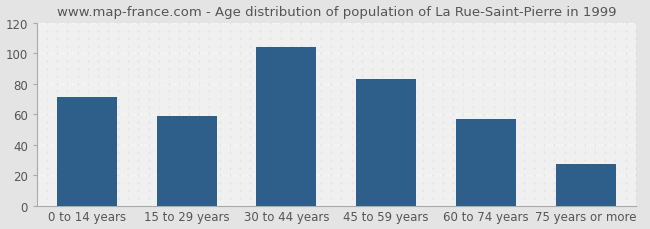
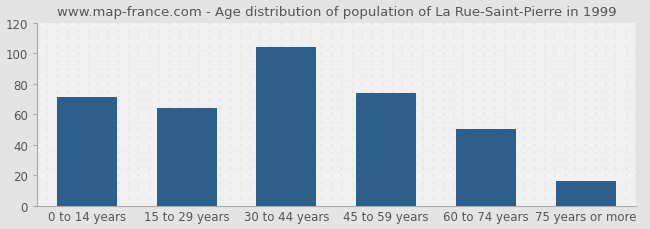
15 to 29 years: 59 -> 64
45 to 59 years: 83 -> 74
60 to 74 years: 57 -> 50
75 years or more: 27 -> 16
